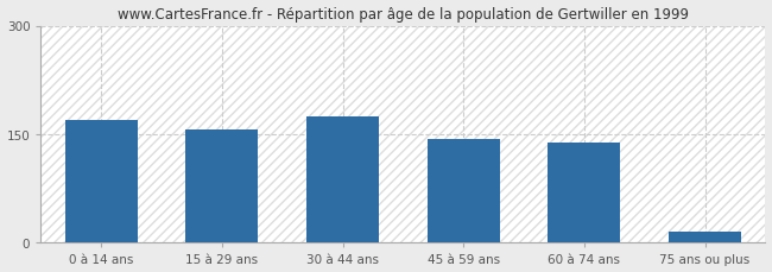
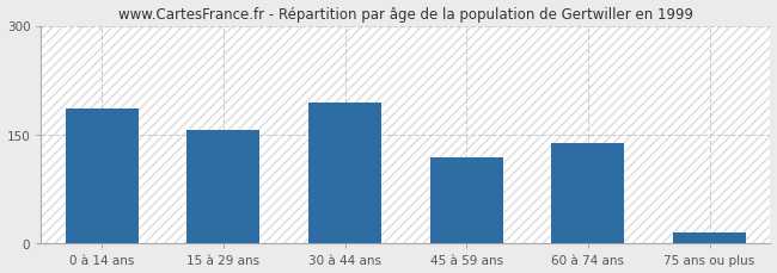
0 à 14 ans: 170 -> 186
30 à 44 ans: 175 -> 194
45 à 59 ans: 144 -> 118
